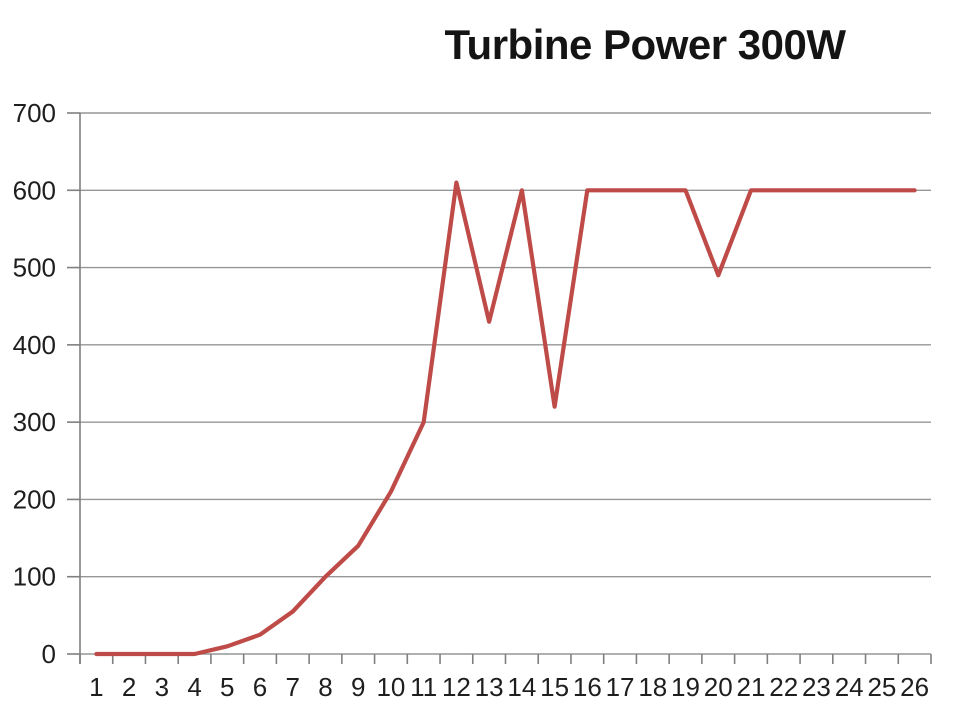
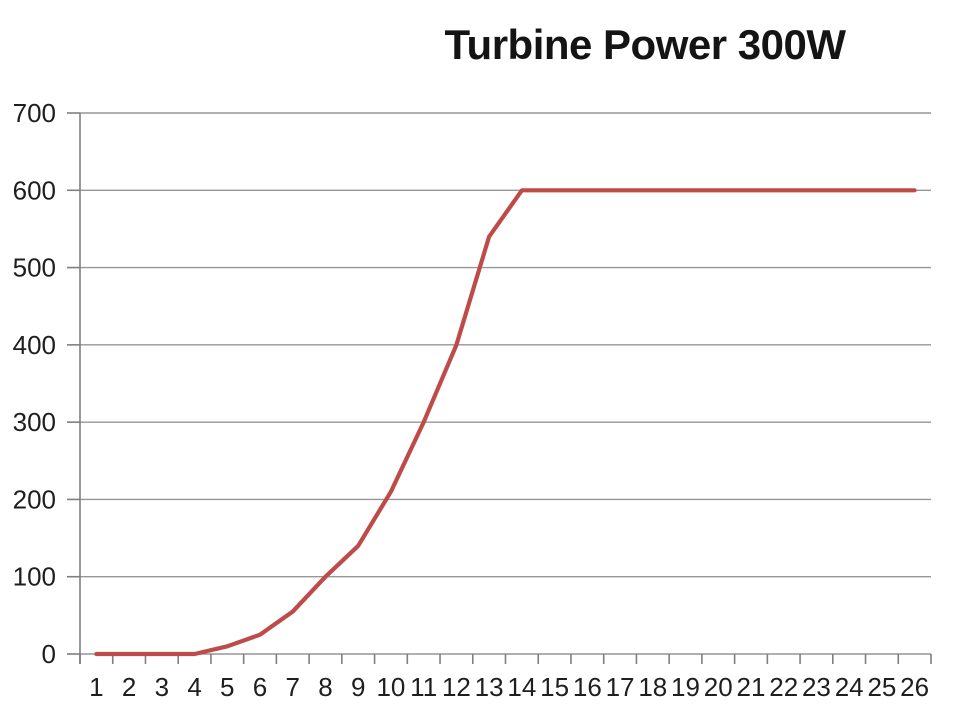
12: 610 -> 400
13: 430 -> 540
15: 320 -> 600
20: 490 -> 600
